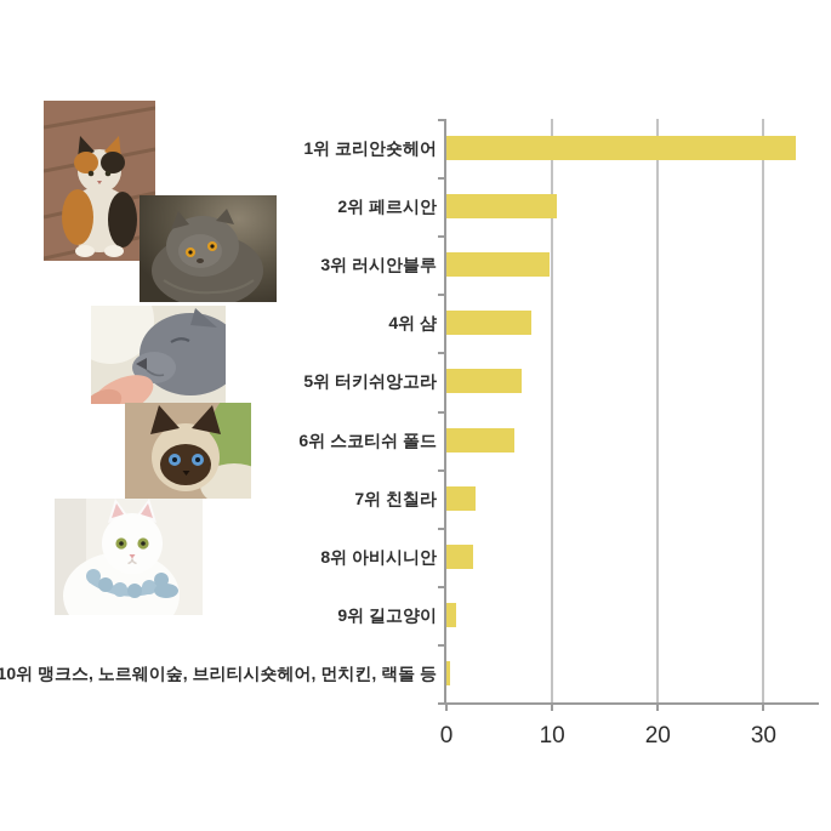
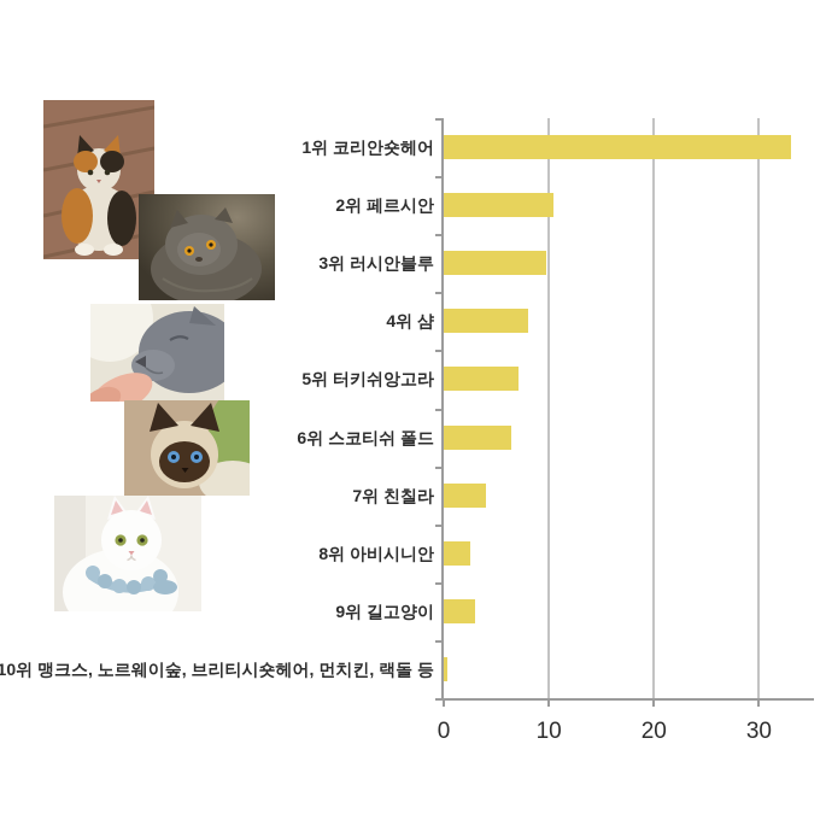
7위 친칠라: 3 -> 4
9위 길고양이: 1 -> 3
